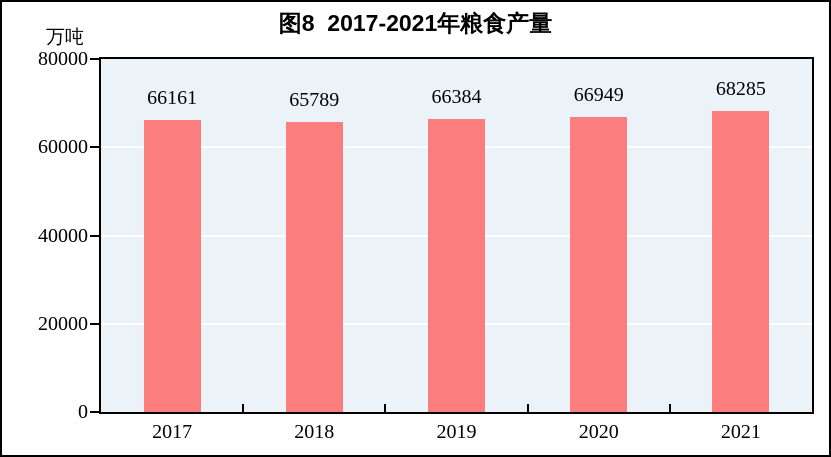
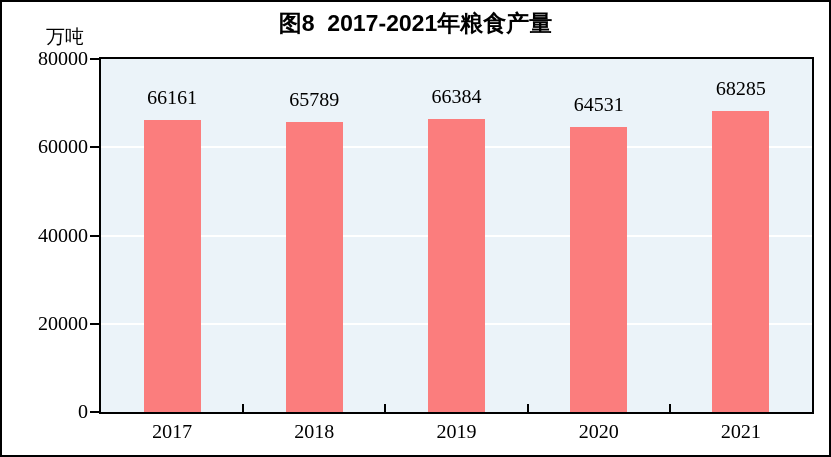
2020: 66949 -> 64531
